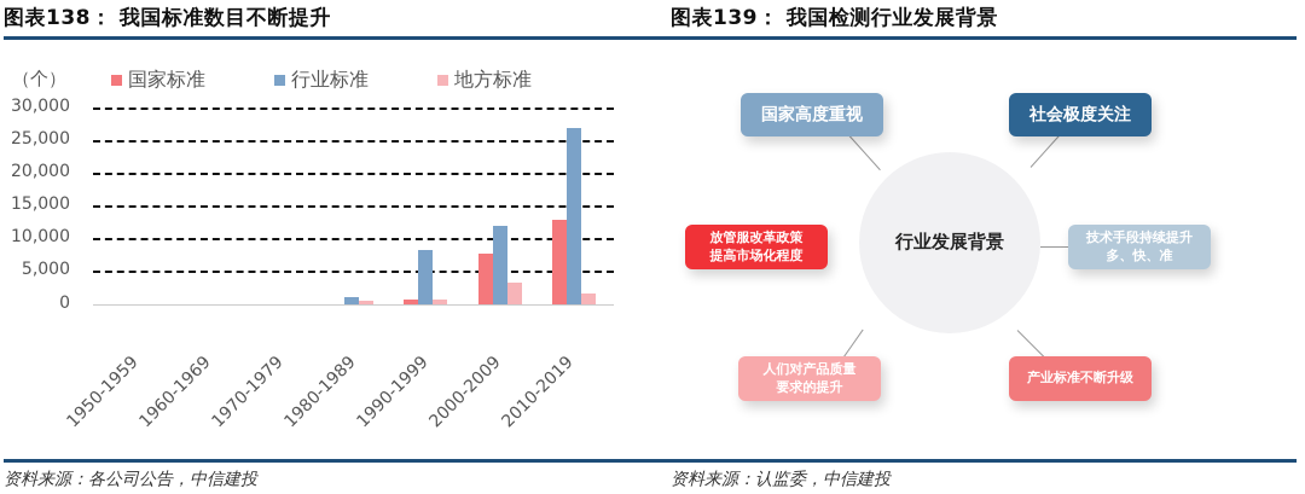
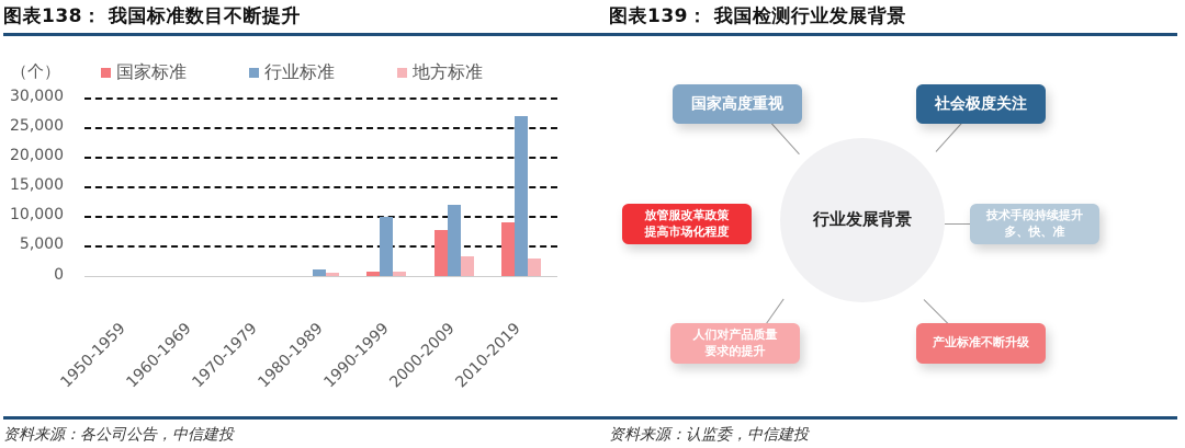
行业标准/1990-1999: 8000 -> 10000
国家标准/2010-2019: 13000 -> 9000
地方标准/2010-2019: 2000 -> 3000
